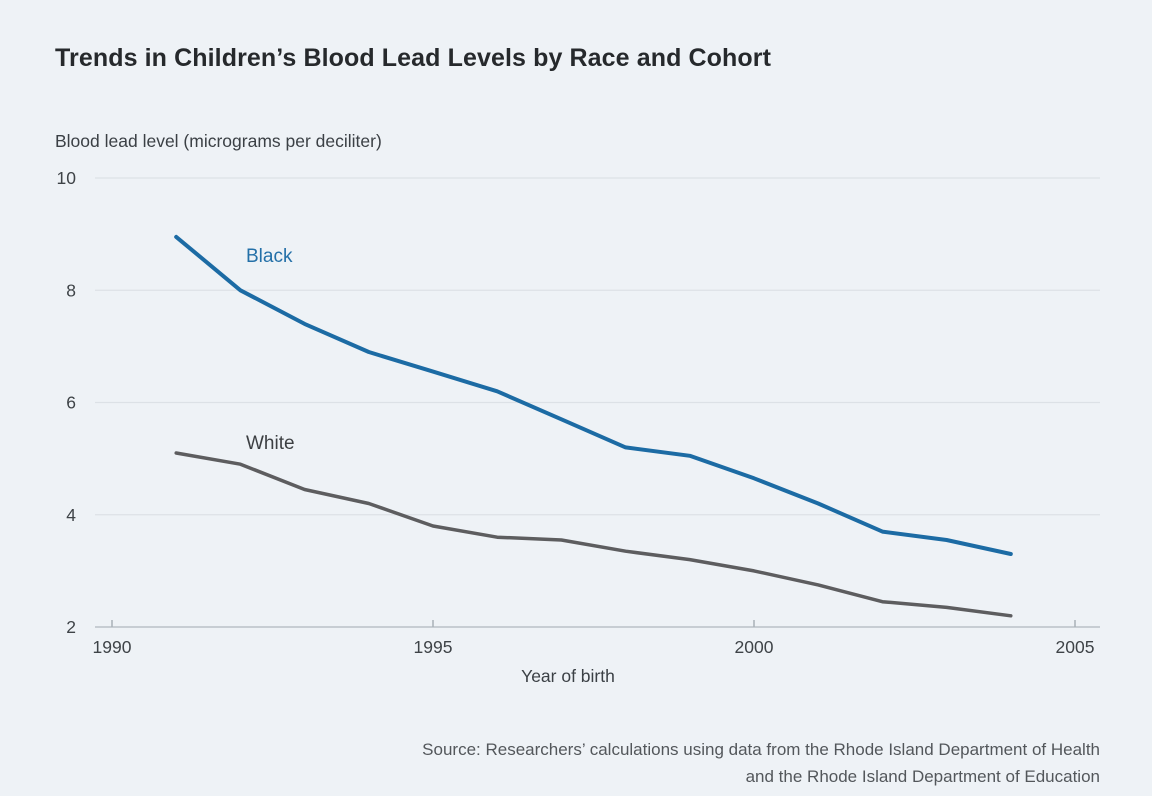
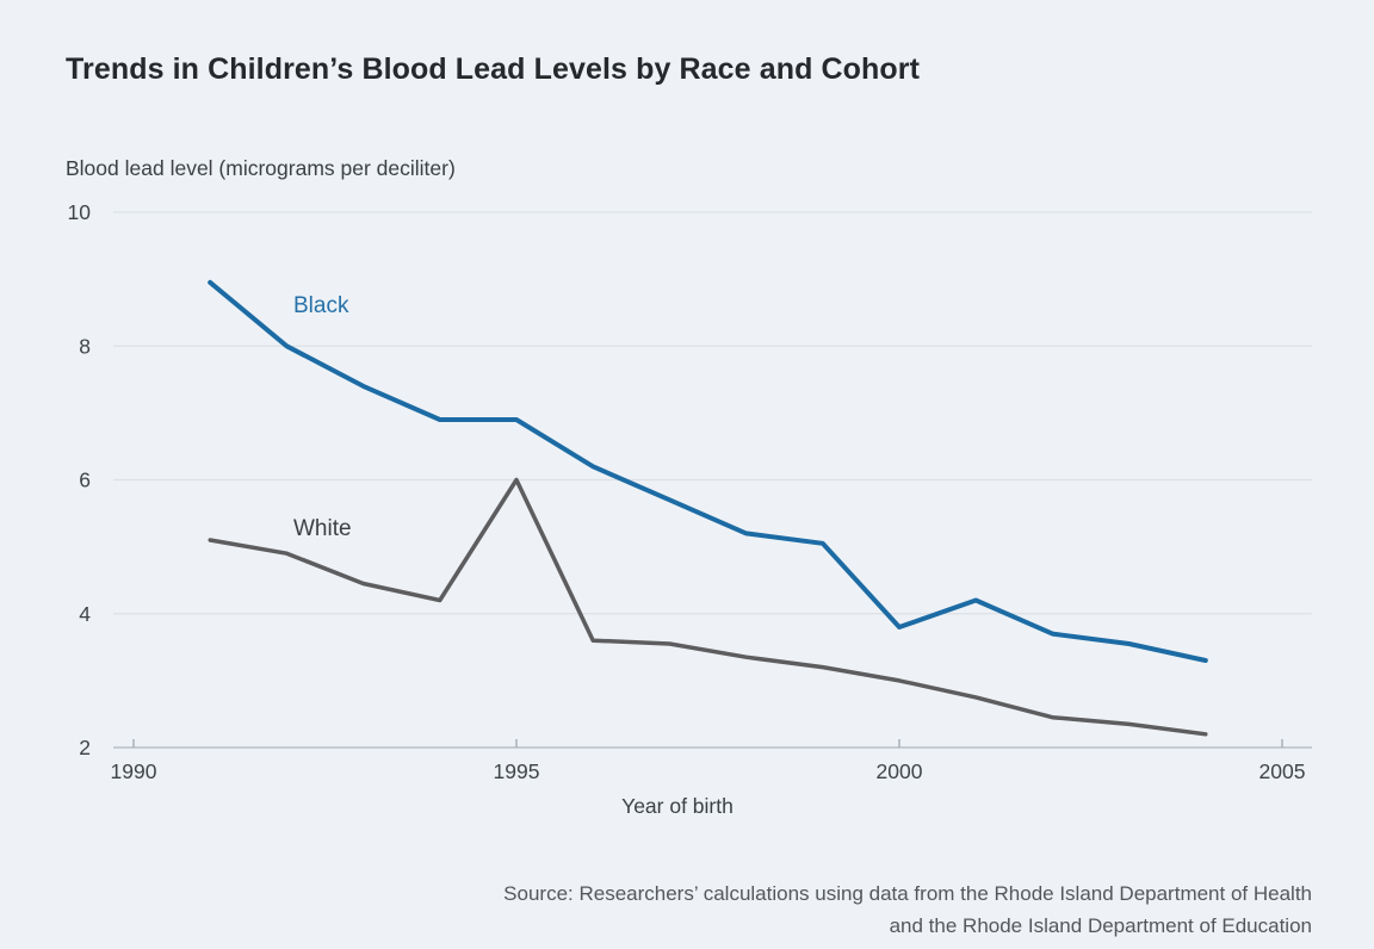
Black/1995: 6.5 -> 6.9
White/1995: 3.8 -> 6.0
Black/2000: 4.7 -> 3.8
